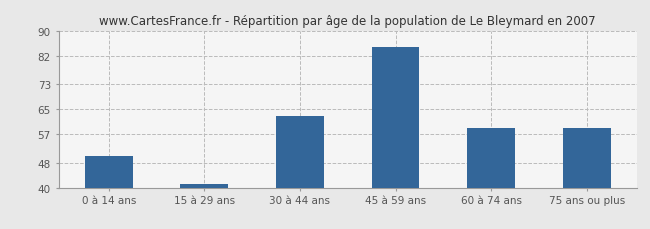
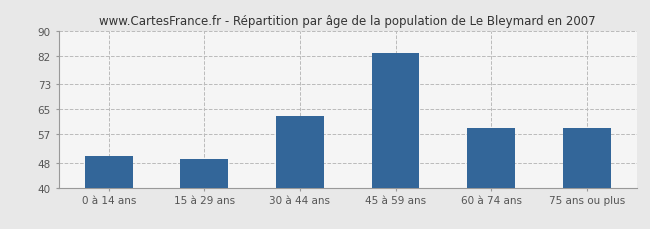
15 à 29 ans: 41 -> 49
45 à 59 ans: 85 -> 83
